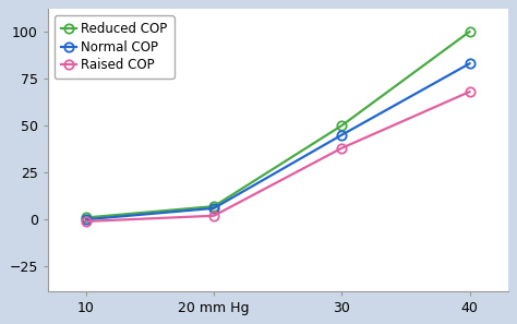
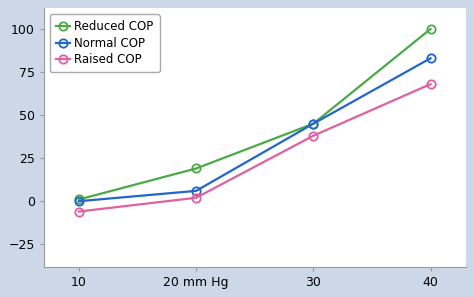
Raised COP/10: -1 -> -6
Reduced COP/20 mm Hg: 7 -> 19
Reduced COP/30: 50 -> 45
